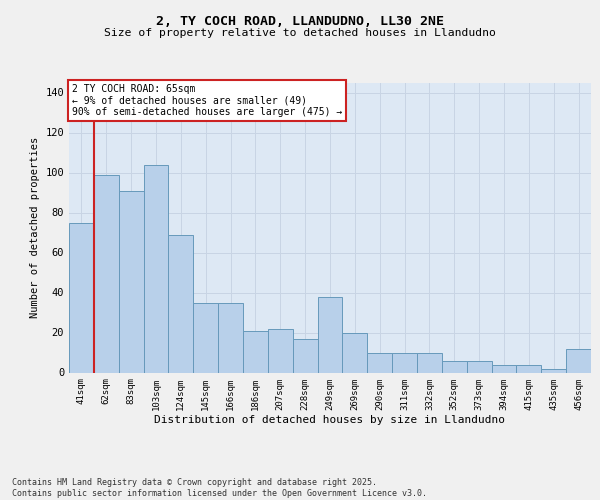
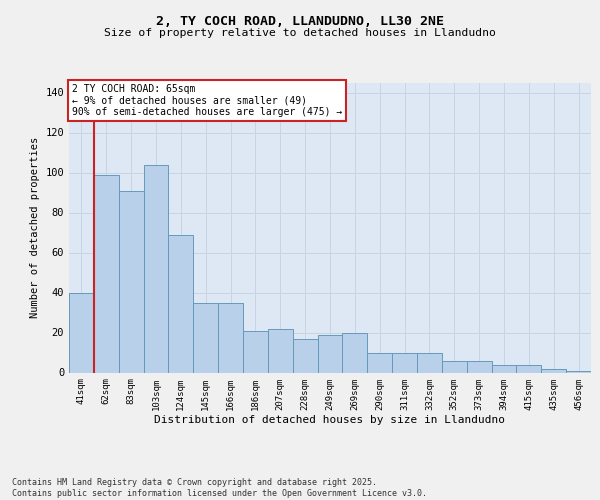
41sqm: 75 -> 40
249sqm: 38 -> 19
456sqm: 12 -> 1
